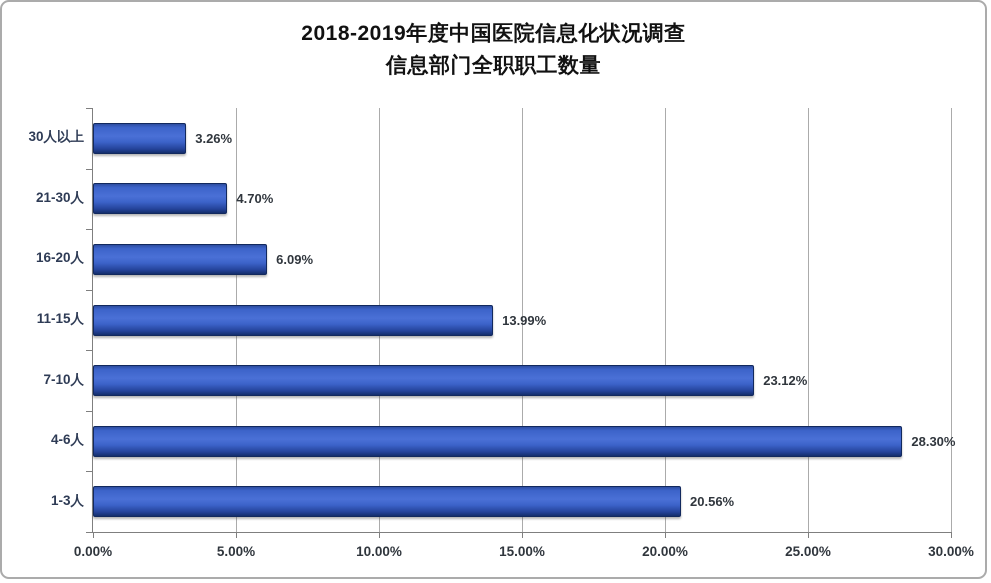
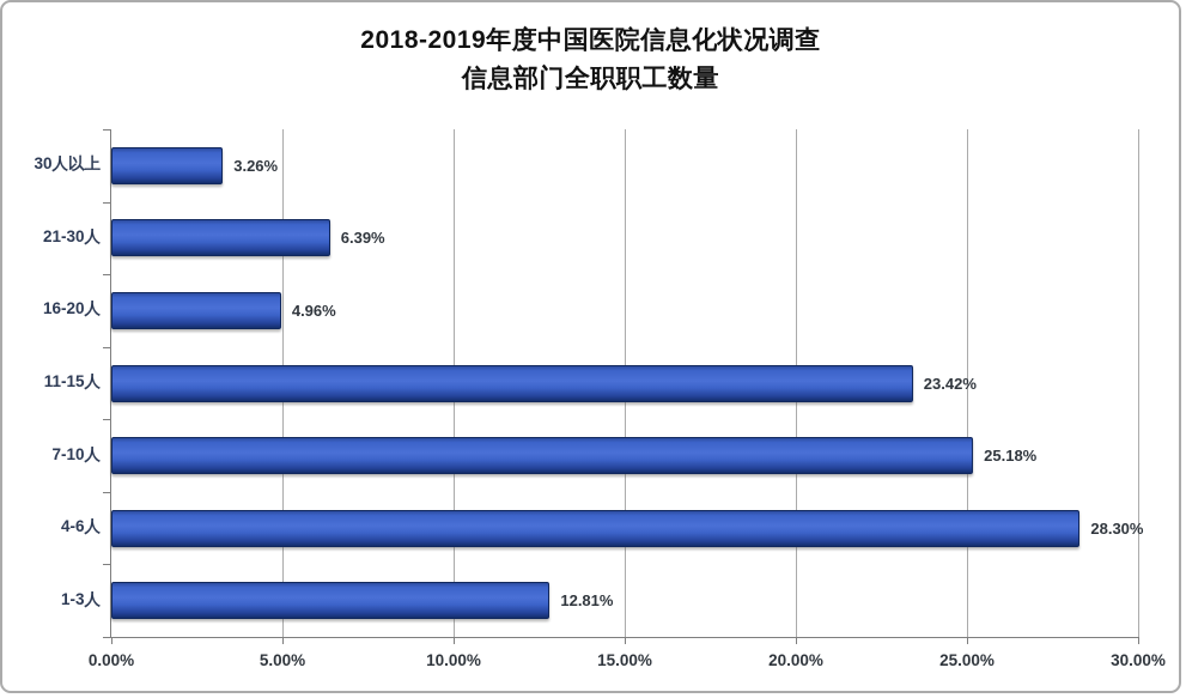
21-30人: 4.70% -> 6.39%
16-20人: 6.09% -> 4.96%
11-15人: 13.99% -> 23.42%
7-10人: 23.12% -> 25.18%
1-3人: 20.56% -> 12.81%
